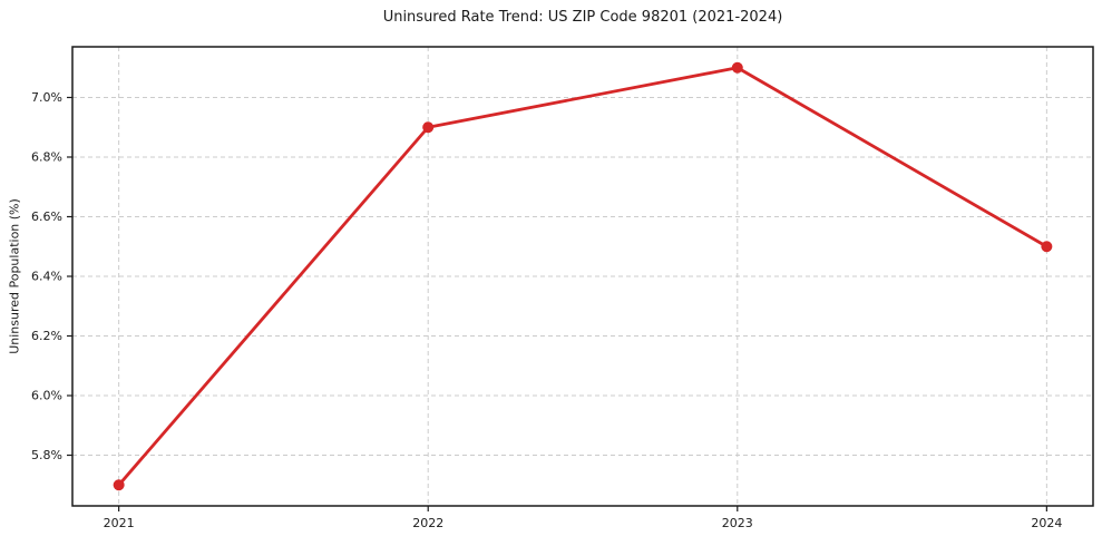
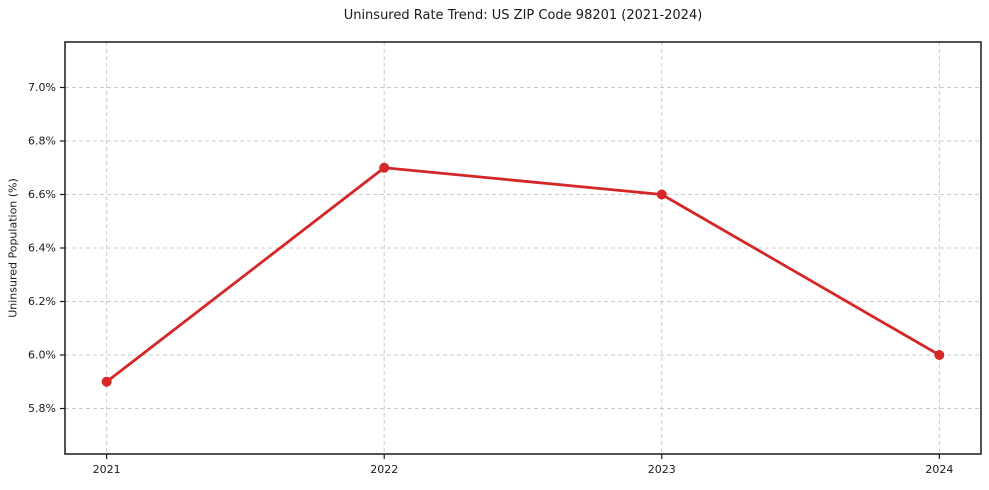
2021: 5.7% -> 5.9%
2022: 6.9% -> 6.7%
2023: 7.1% -> 6.6%
2024: 6.5% -> 6.0%
